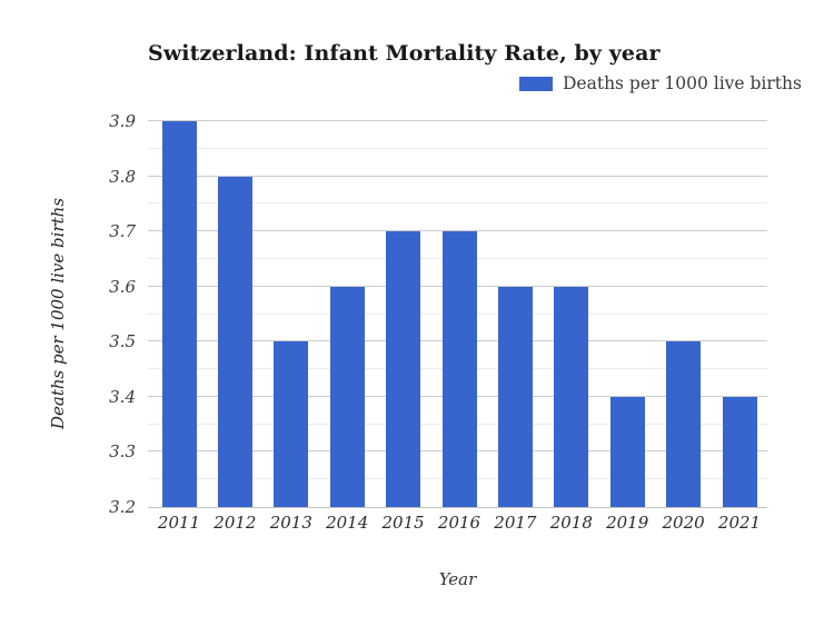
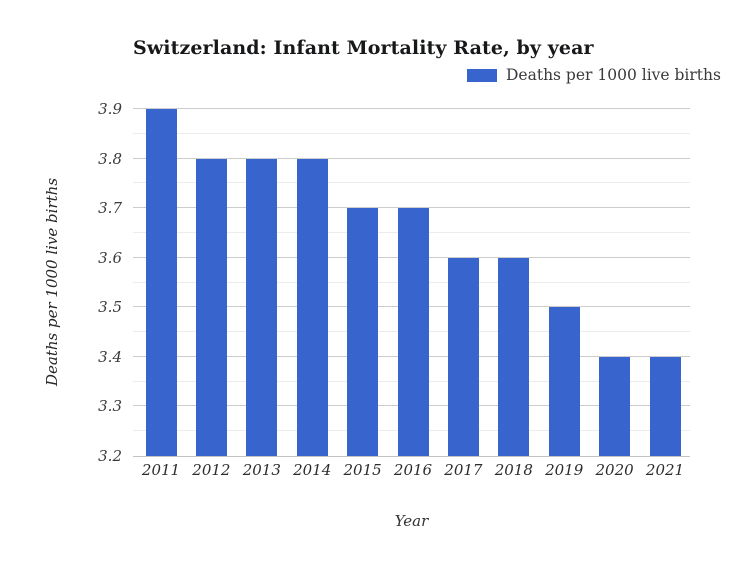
2013: 3.5 -> 3.8
2014: 3.6 -> 3.8
2019: 3.4 -> 3.5
2020: 3.5 -> 3.4
